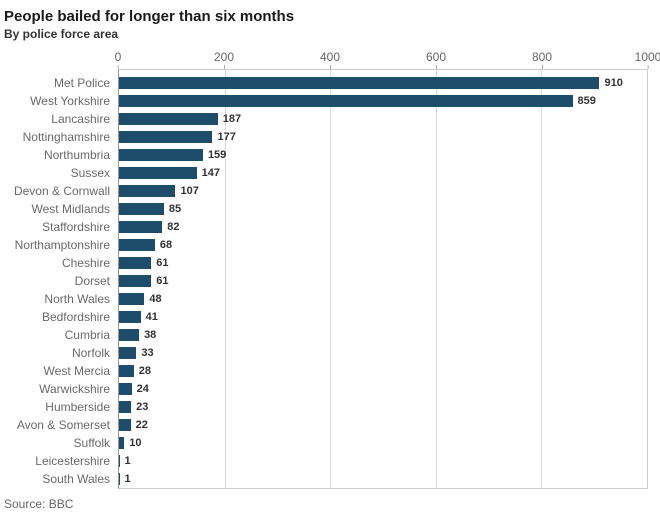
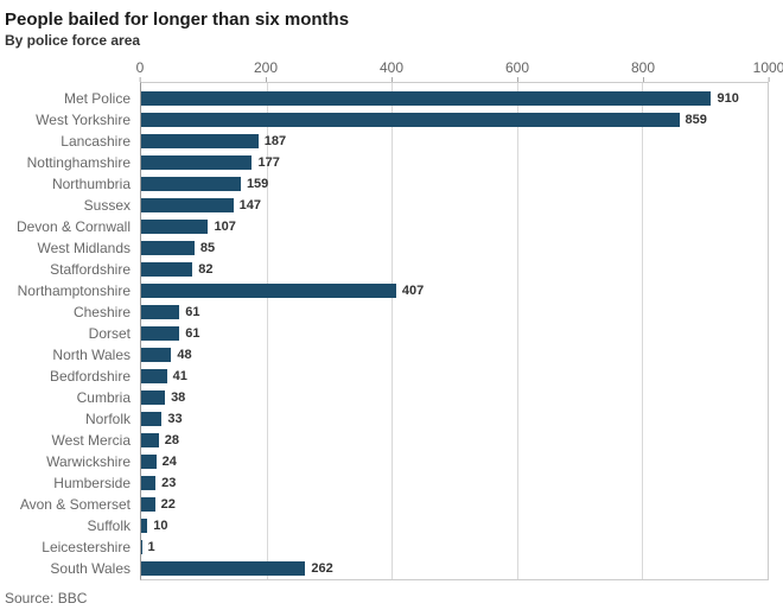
Northamptonshire: 68 -> 407
South Wales: 1 -> 262
